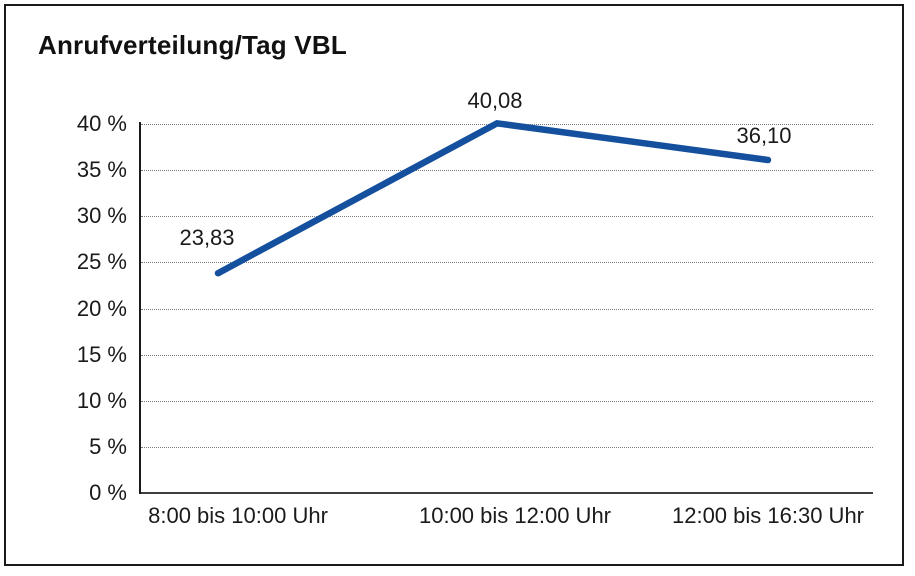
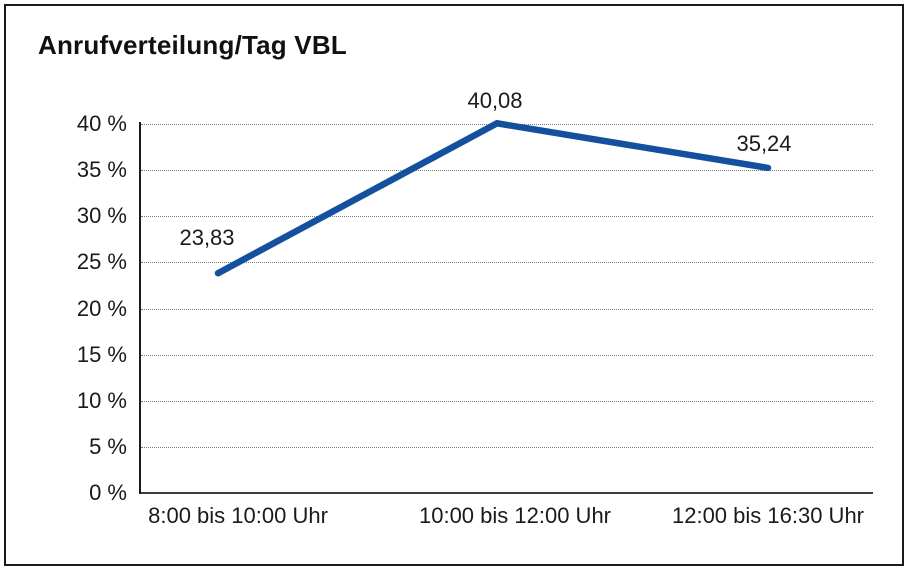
12:00 bis 16:30 Uhr: 36,10 -> 35,24
